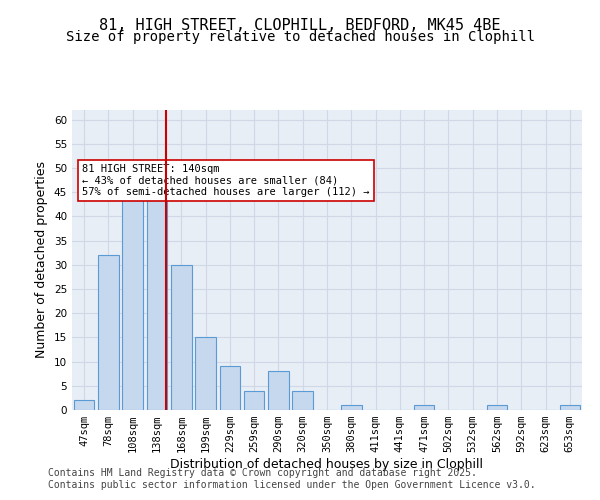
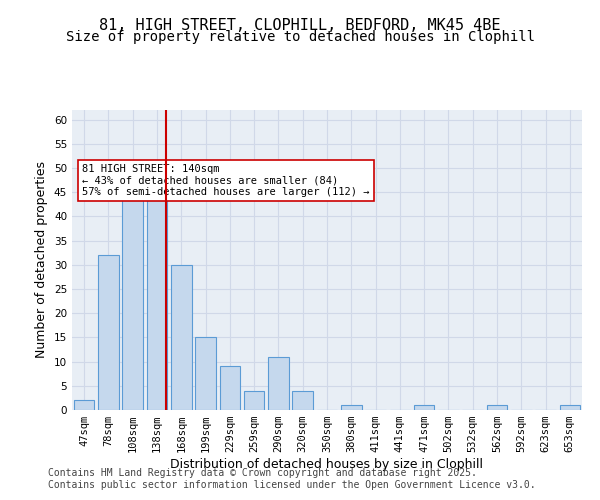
290sqm: 8 -> 11
